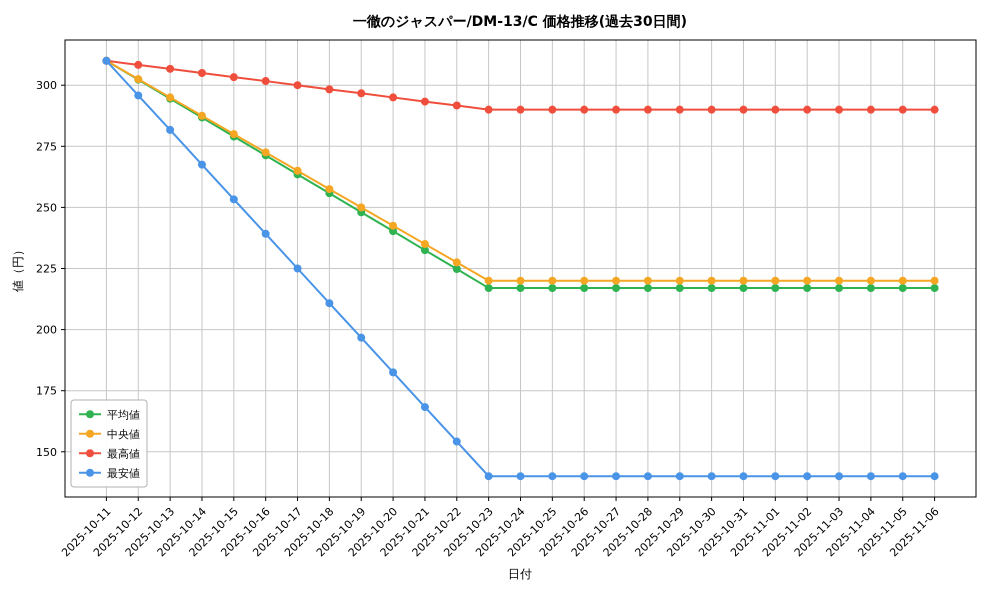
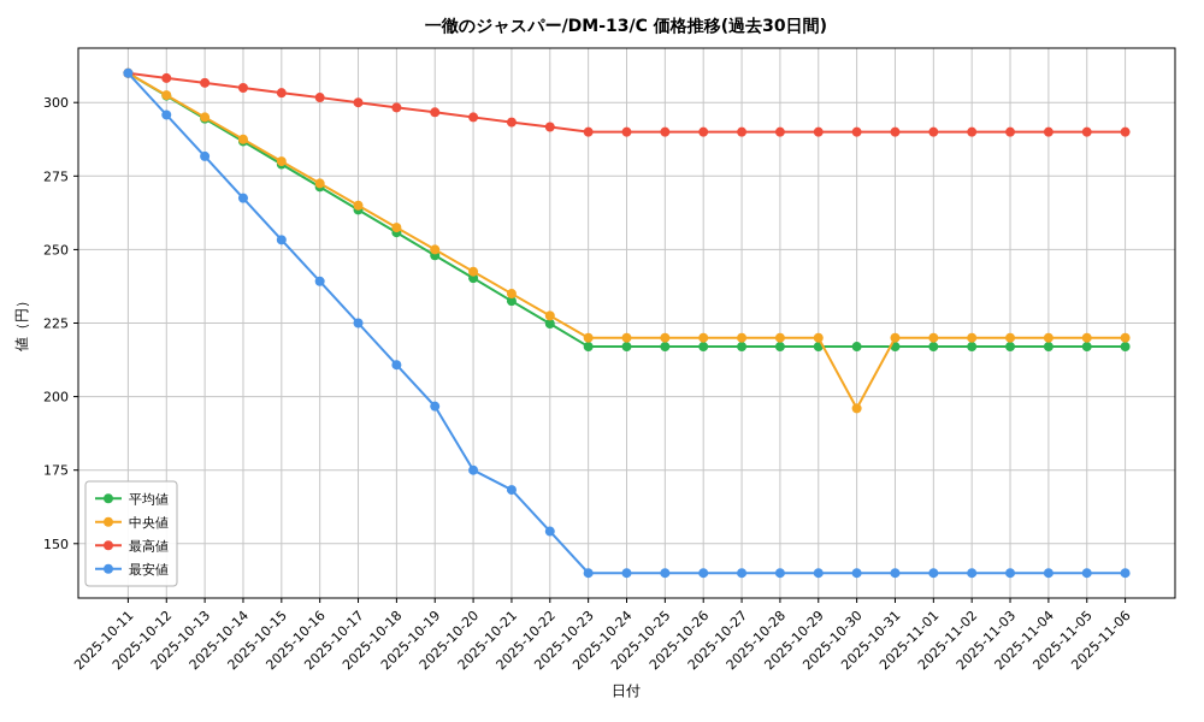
最安値/2025-10-20: 182 -> 175
中央値/2025-10-30: 220 -> 196
